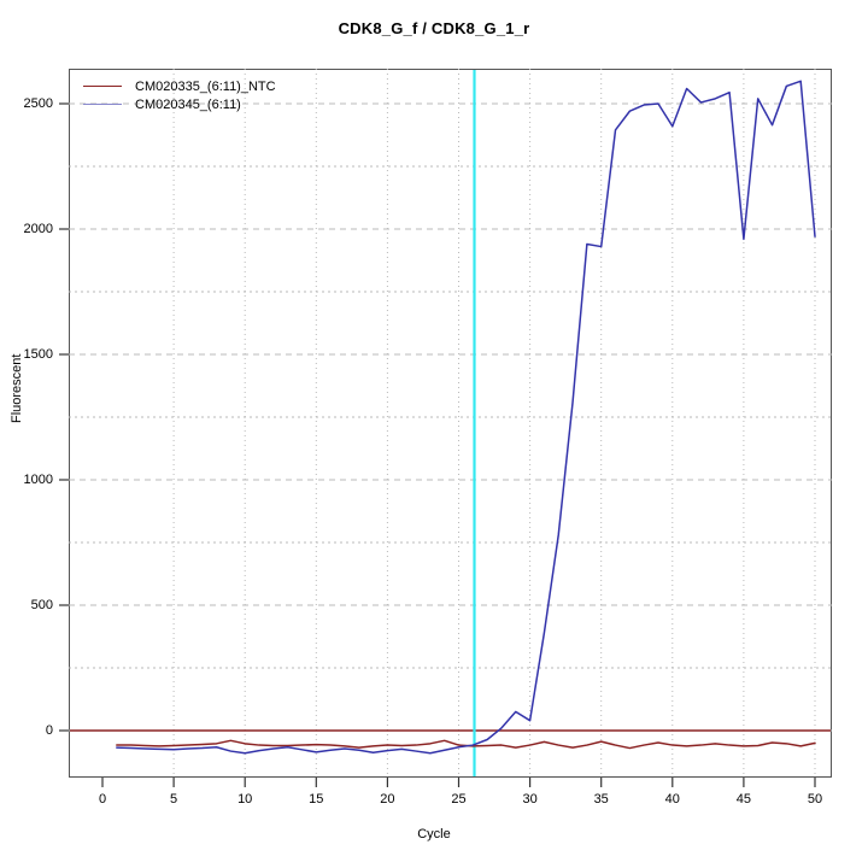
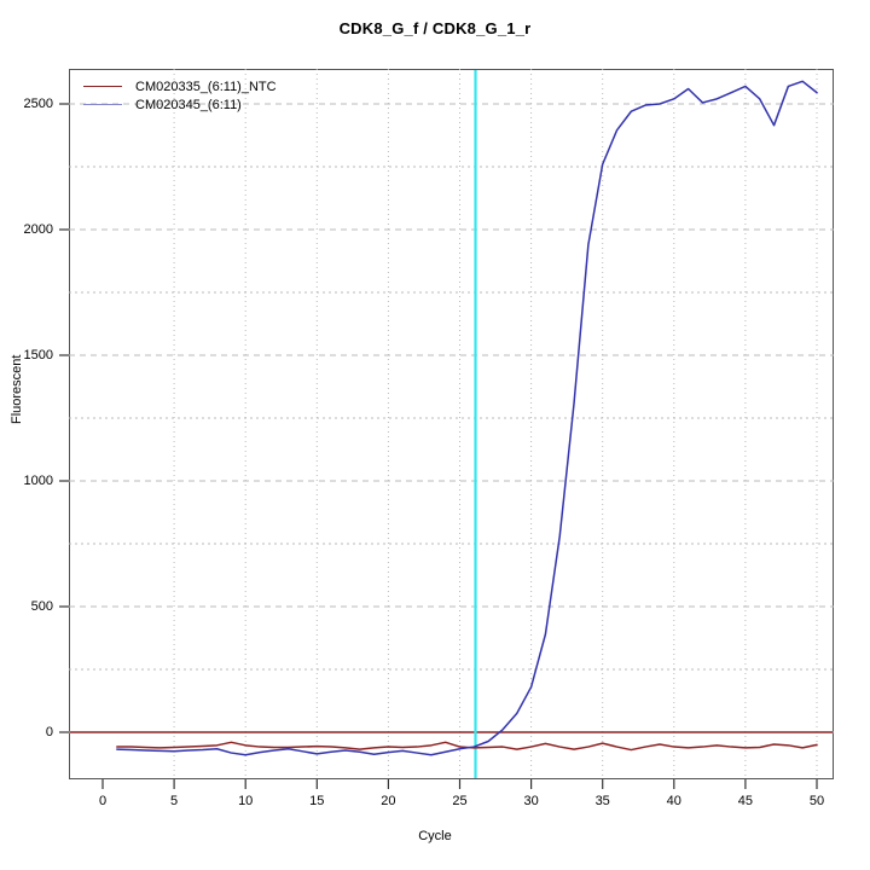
CM020345_(6:11)/30: 40 -> 180
CM020345_(6:11)/35: 1930 -> 2260
CM020345_(6:11)/40: 2410 -> 2520
CM020345_(6:11)/45: 1960 -> 2570
CM020345_(6:11)/50: 1970 -> 2540
